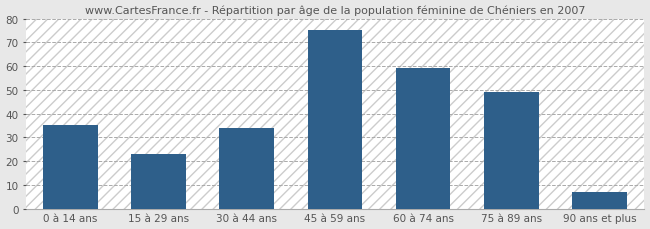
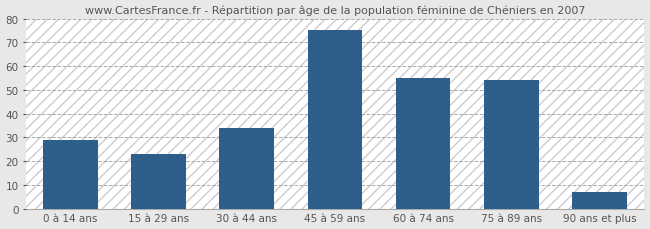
0 à 14 ans: 35 -> 29
60 à 74 ans: 59 -> 55
75 à 89 ans: 49 -> 54
